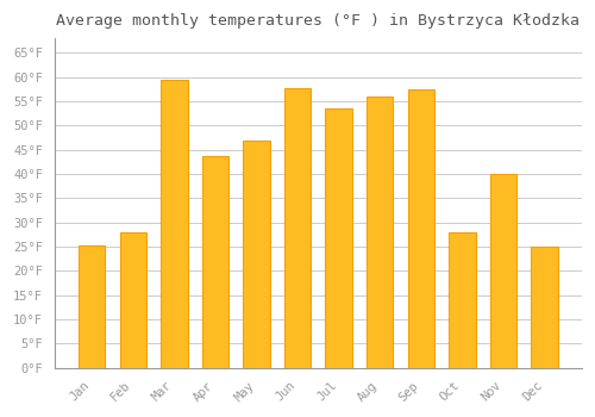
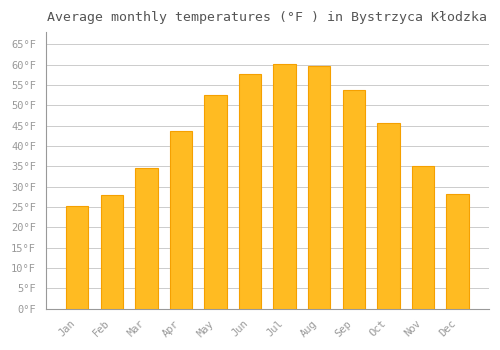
Mar: 59.5°F -> 34.5°F
May: 47.0°F -> 52.5°F
Jul: 53.5°F -> 60.1°F
Aug: 56.0°F -> 59.7°F
Sep: 57.5°F -> 53.8°F
Oct: 28.0°F -> 45.7°F
Nov: 40.0°F -> 35.2°F
Dec: 25.0°F -> 28.3°F
